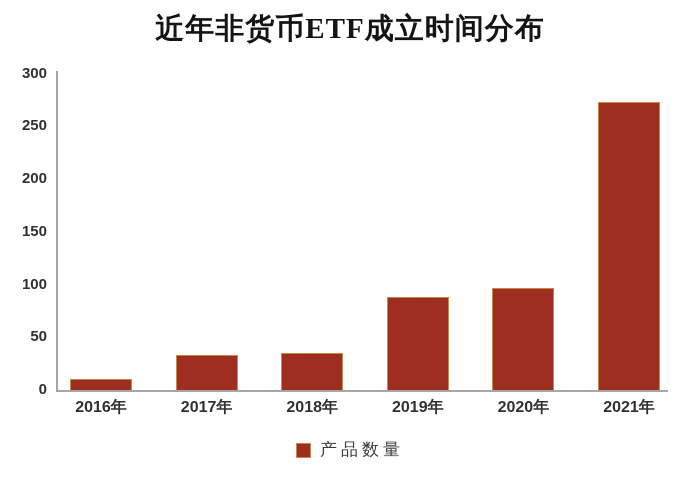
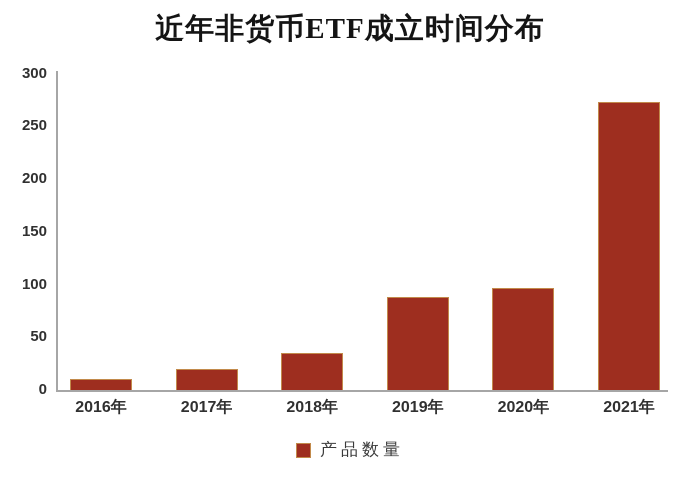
2017年: 33 -> 20
